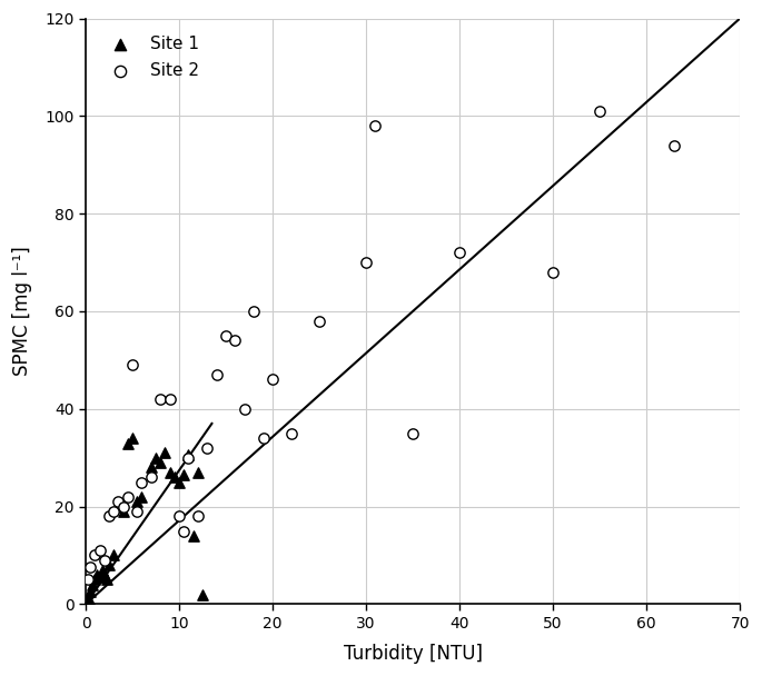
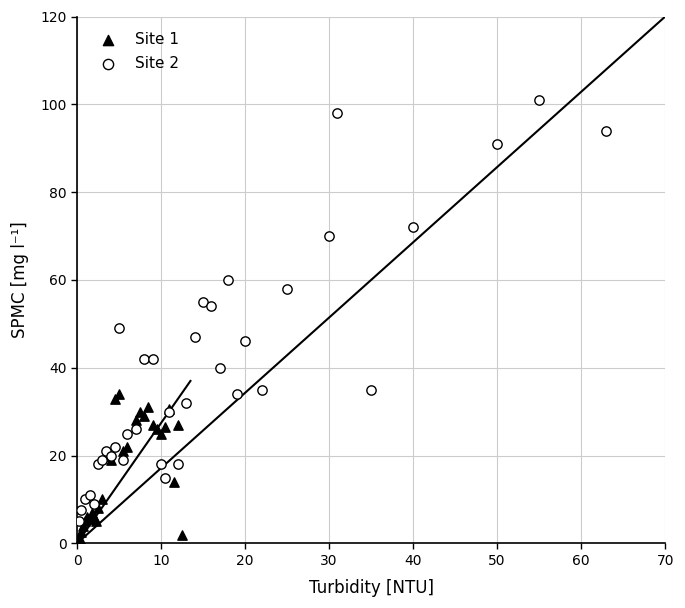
Site 2/50: 68.0 -> 91.0
